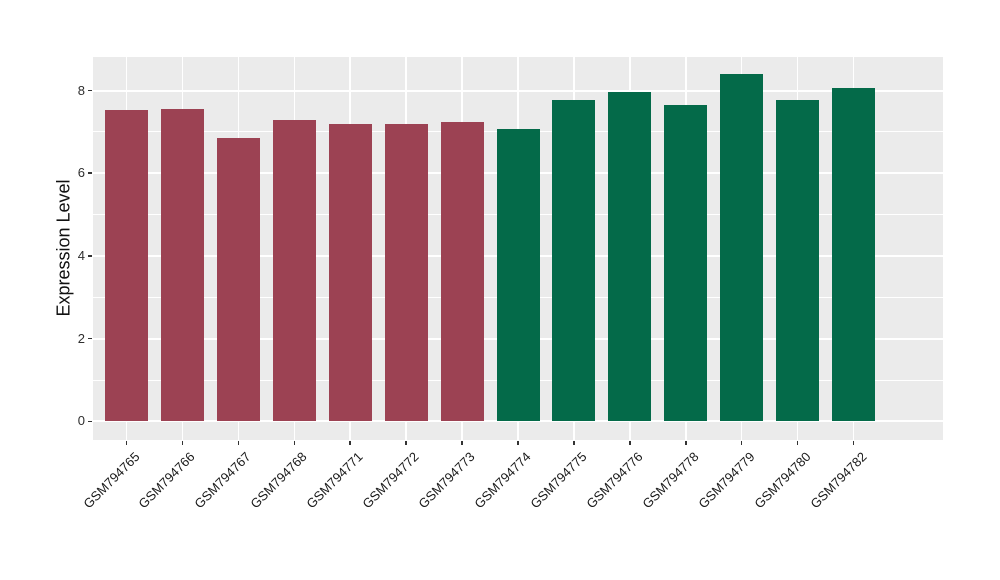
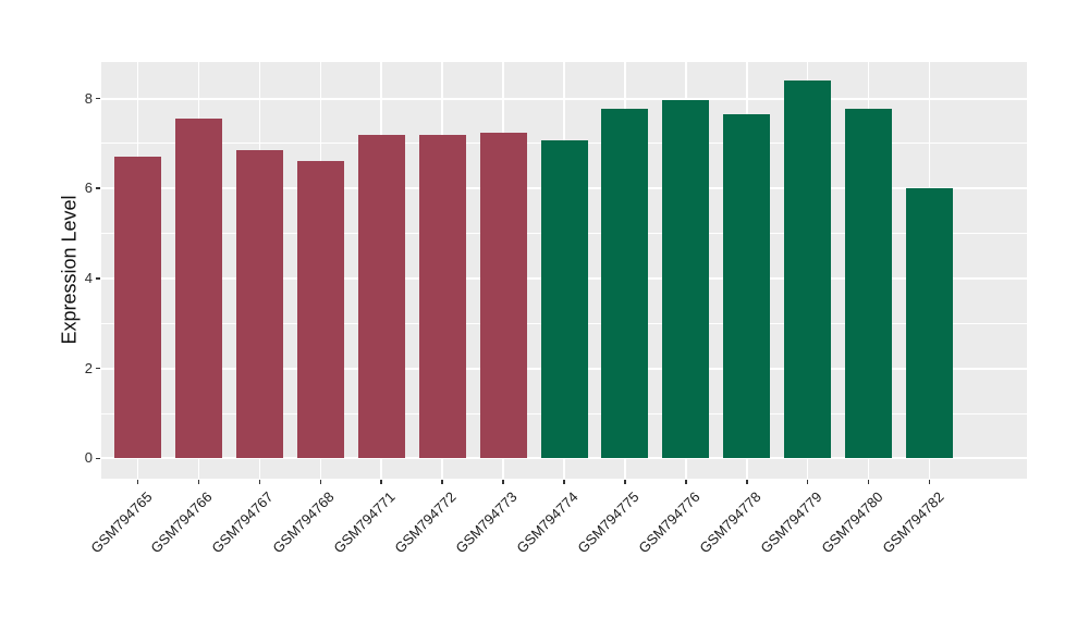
GSM794765: 7.5 -> 6.7
GSM794768: 7.3 -> 6.6
GSM794782: 8.1 -> 6.0
